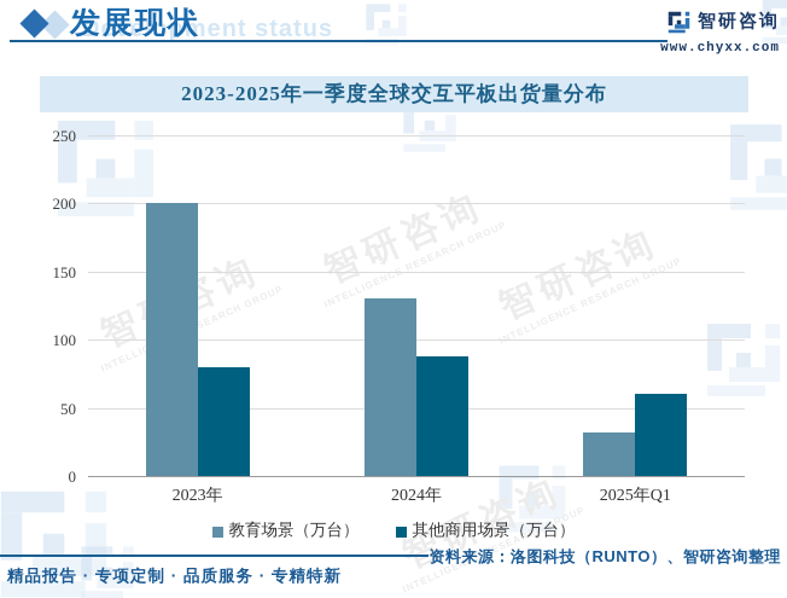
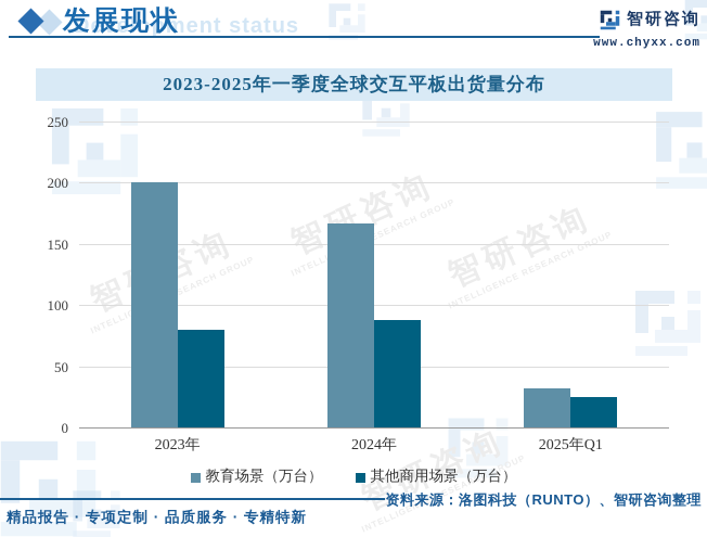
教育场景（万台）/2024年: 130 -> 167
其他商用场景（万台）/2025年Q1: 60 -> 25
